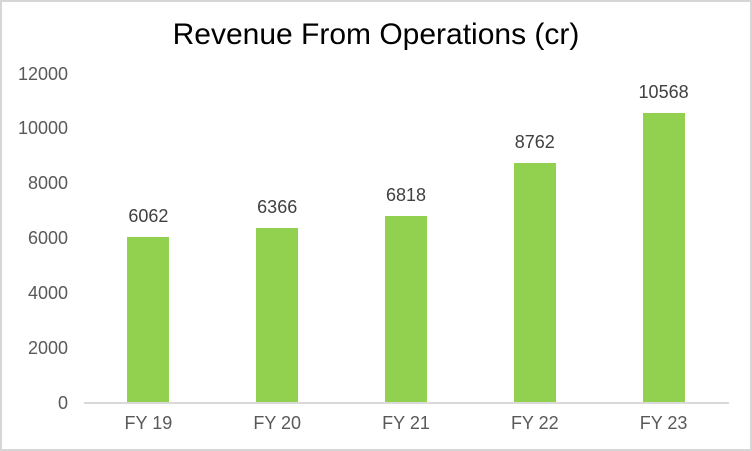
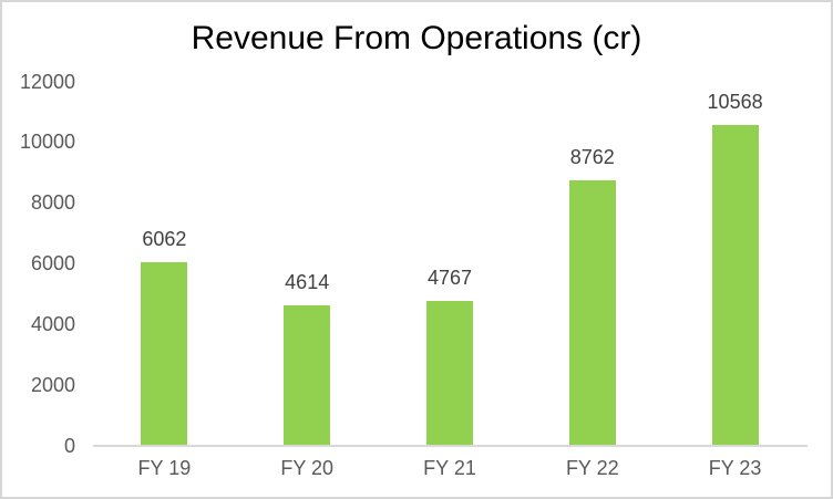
FY 20: 6366 -> 4614
FY 21: 6818 -> 4767
